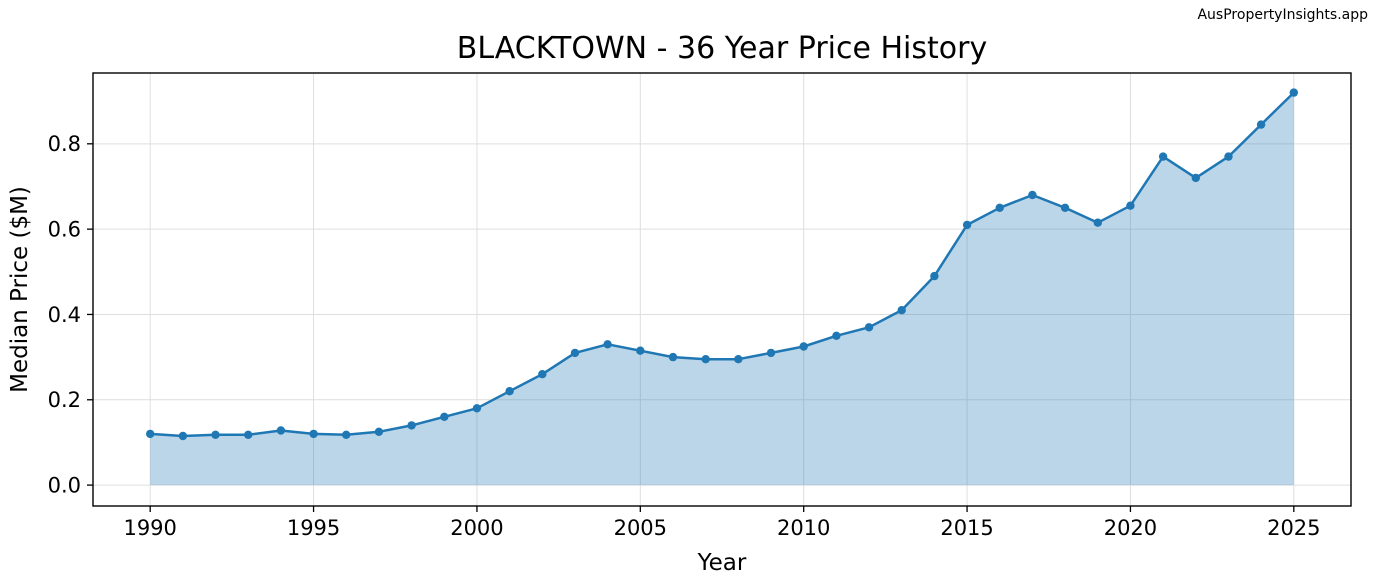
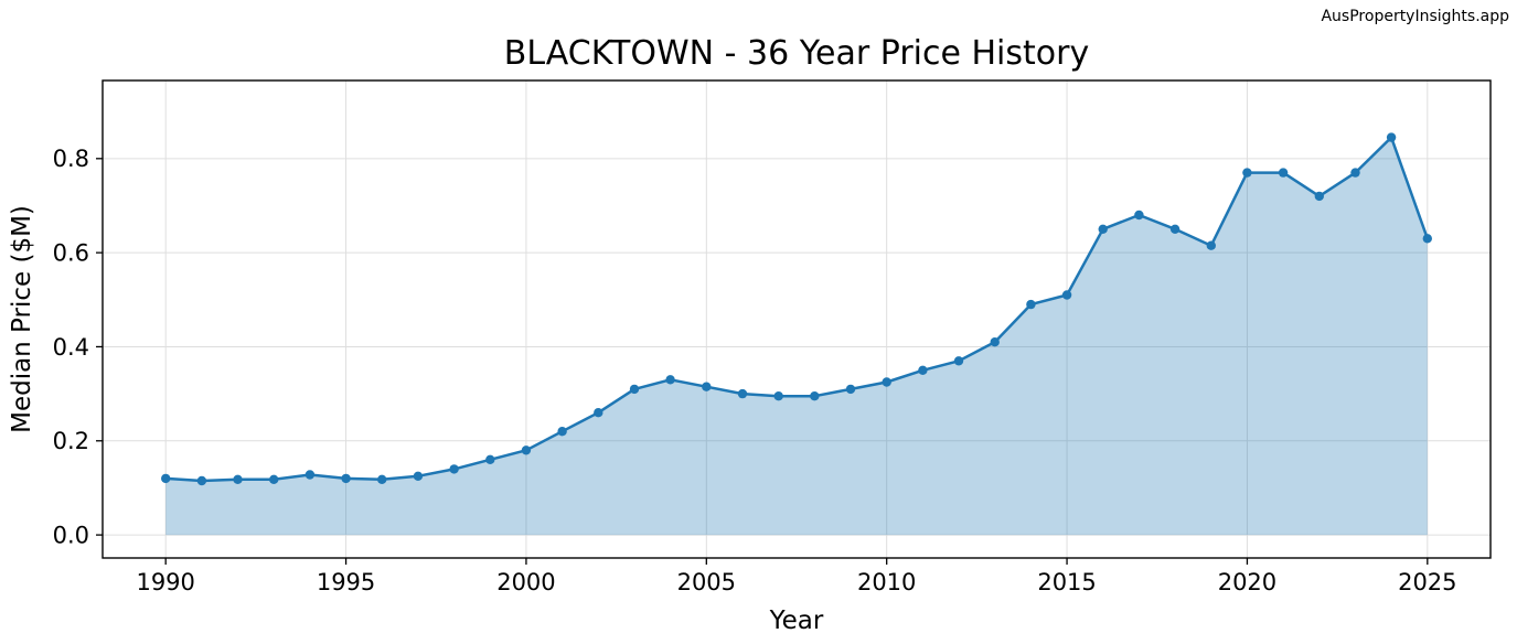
2015: 0.61 -> 0.51
2020: 0.66 -> 0.77
2025: 0.92 -> 0.63
